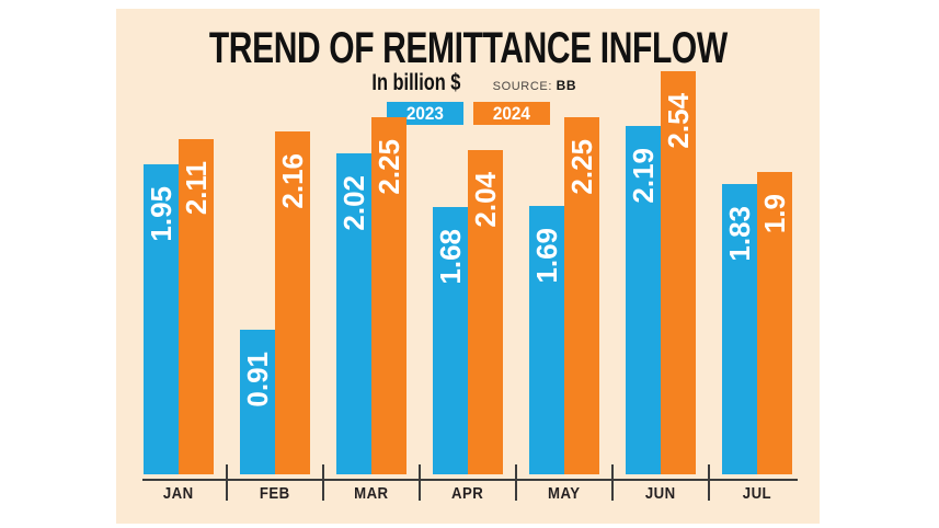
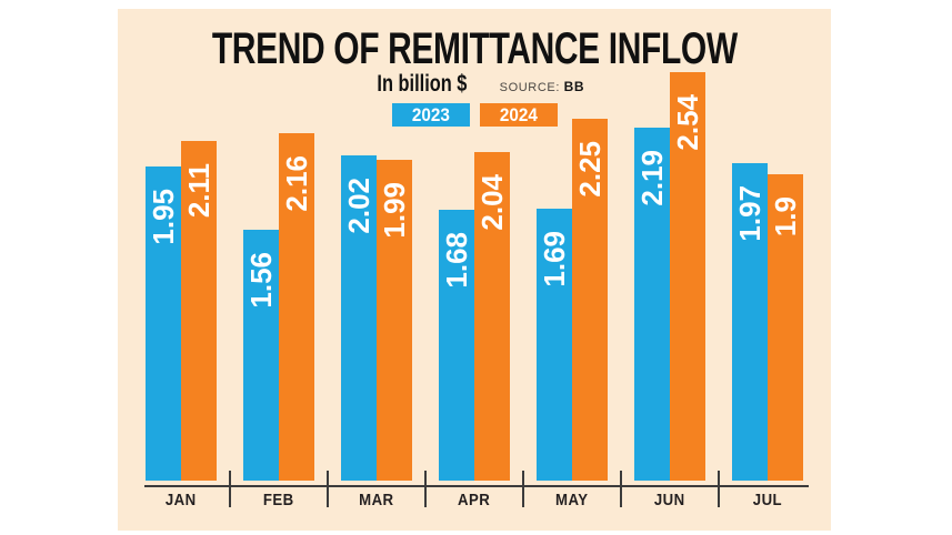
2023/FEB: 0.91 -> 1.56
2024/MAR: 2.25 -> 1.99
2023/JUL: 1.83 -> 1.97
